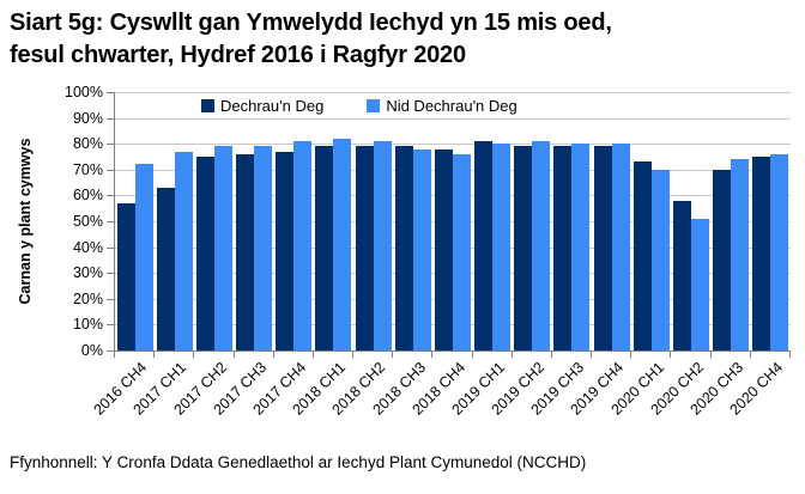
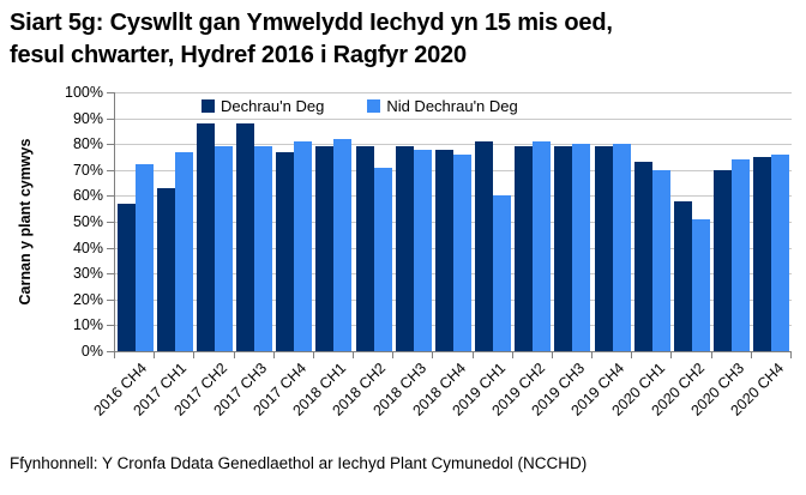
Dechrau'n Deg/2017 CH2: 75% -> 88%
Dechrau'n Deg/2017 CH3: 76% -> 88%
Nid Dechrau'n Deg/2018 CH2: 81% -> 71%
Nid Dechrau'n Deg/2019 CH1: 80% -> 60%
